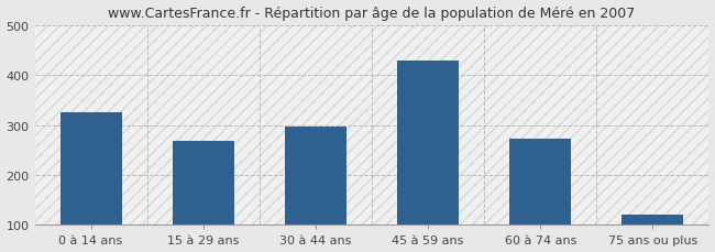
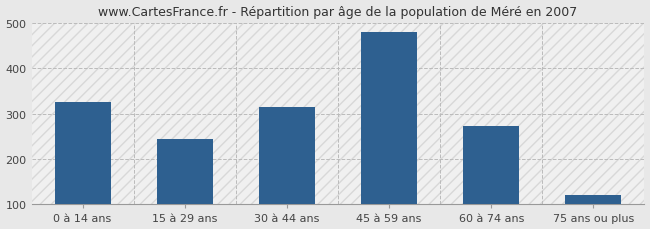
15 à 29 ans: 268 -> 245
30 à 44 ans: 297 -> 315
45 à 59 ans: 430 -> 480
